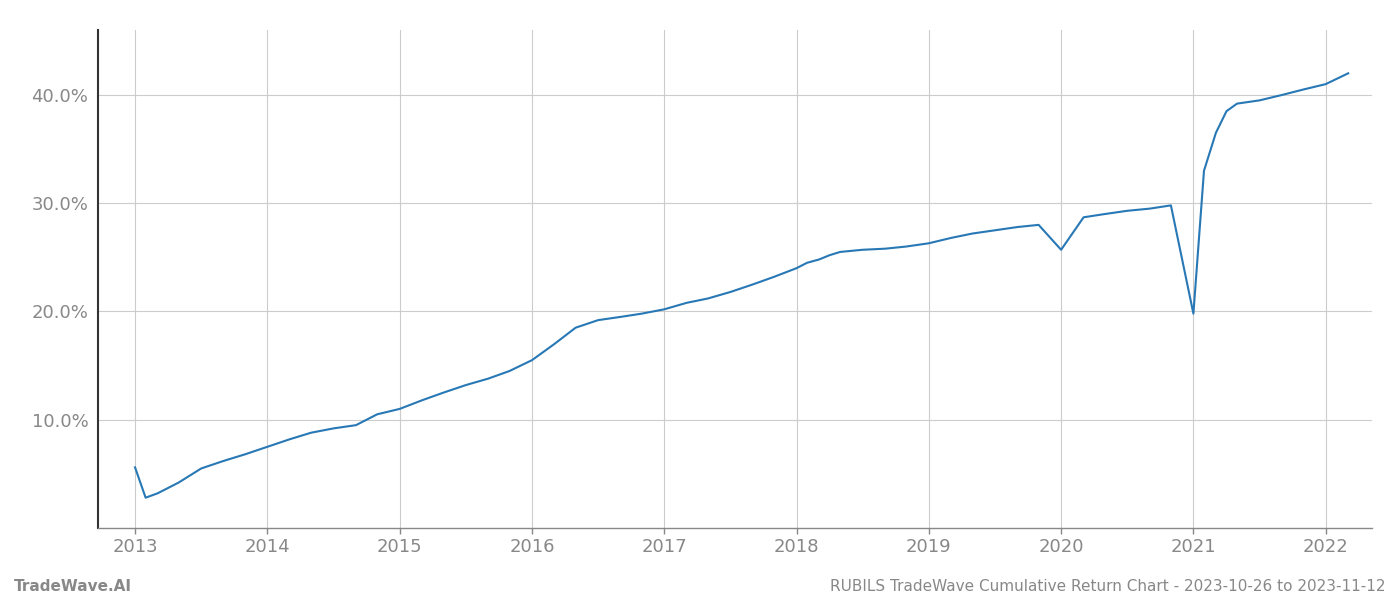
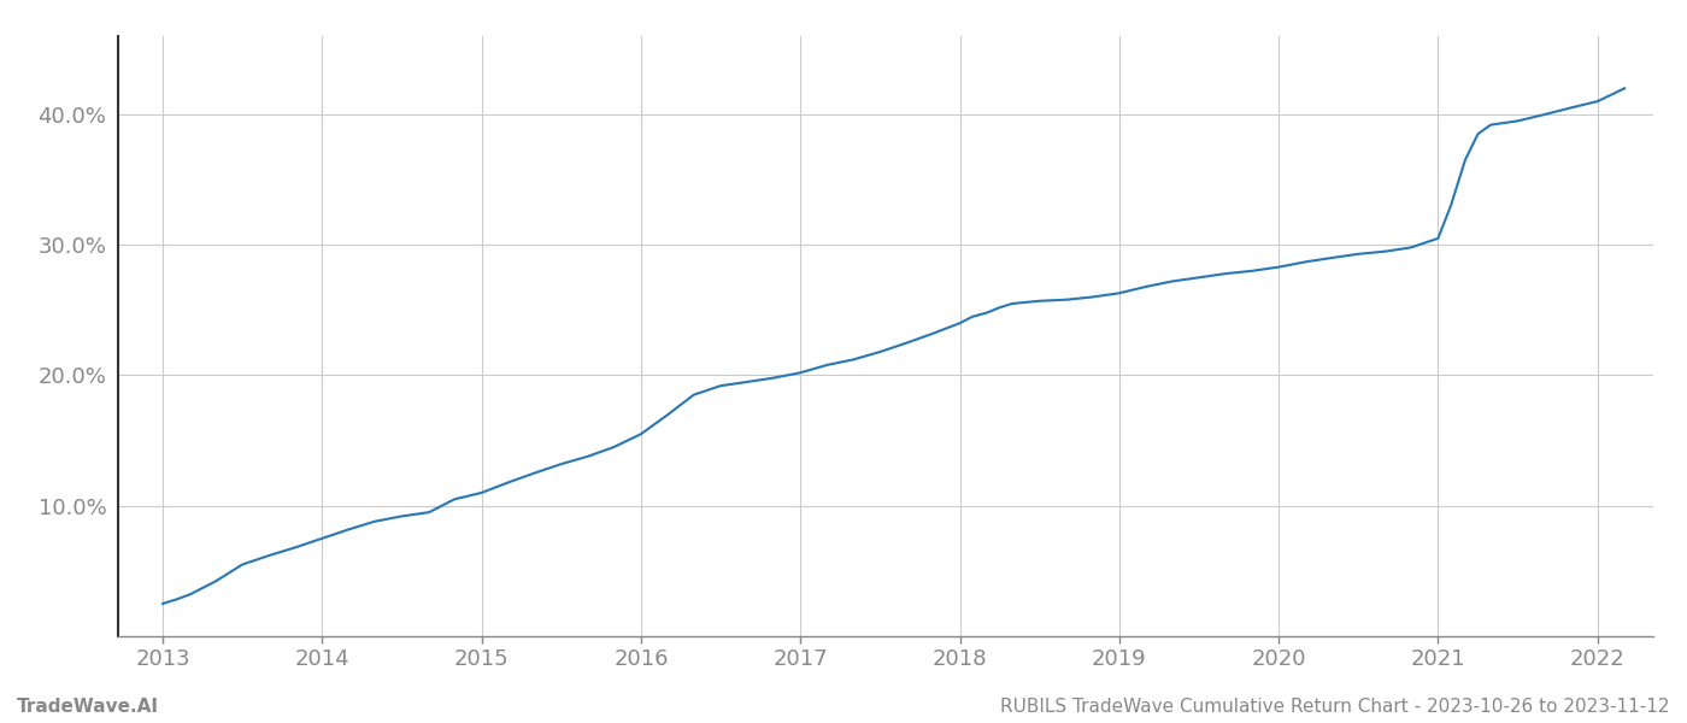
2013: 5.6% -> 2.5%
2020: 25.7% -> 28.3%
2021: 19.8% -> 30.5%
